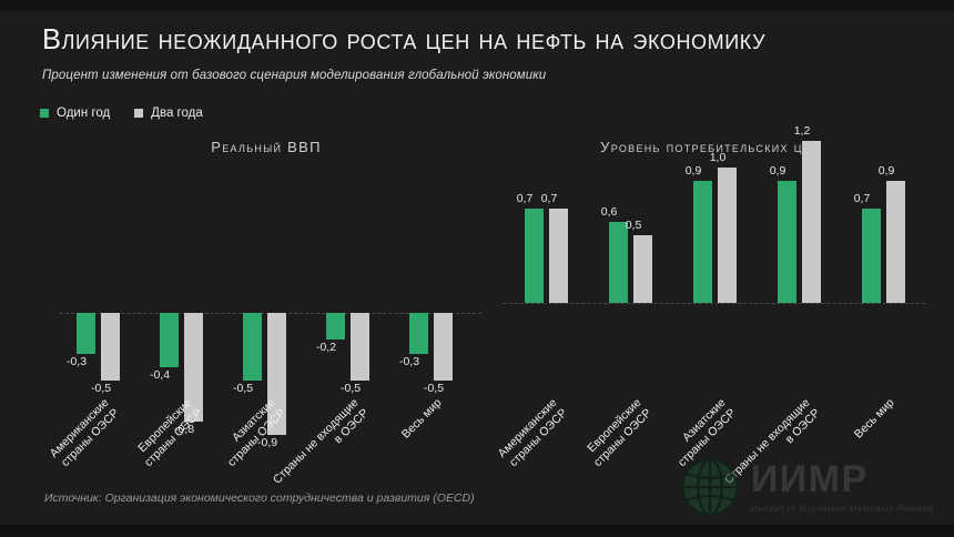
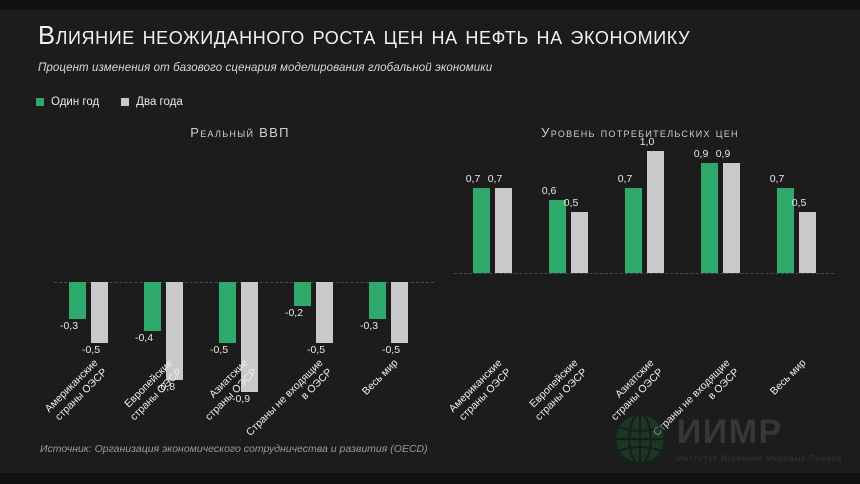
Уровень потребительских цен/Один год/Азиатские страны ОЭСР: 0,9 -> 0,7
Уровень потребительских цен/Два года/Страны не входящие в ОЭСР: 1,2 -> 0,9
Уровень потребительских цен/Два года/Весь мир: 0,9 -> 0,5
